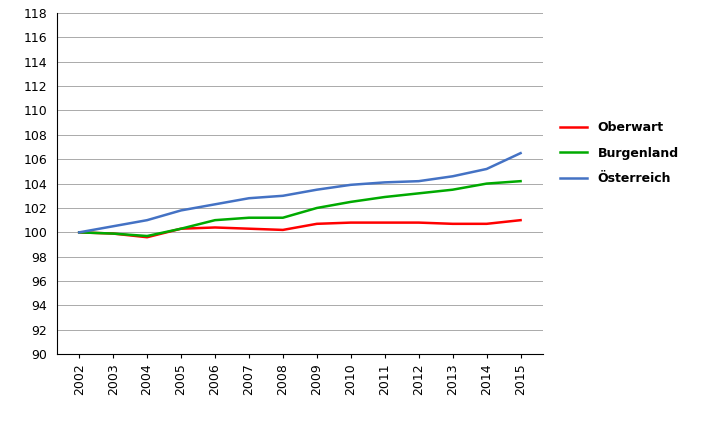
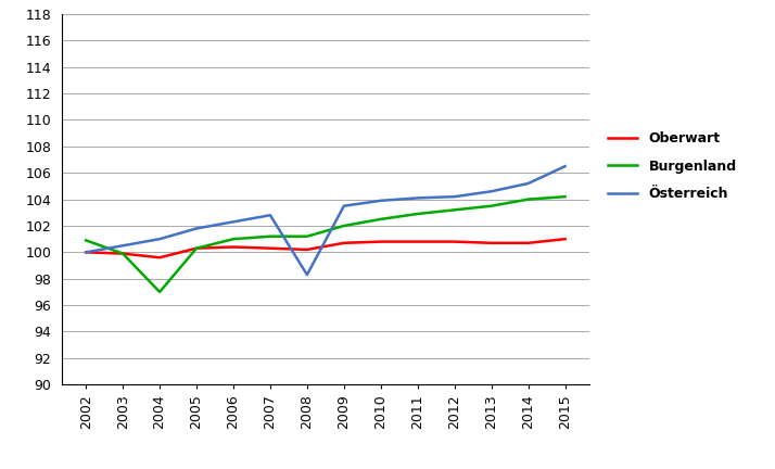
Burgenland/2002: 100.0 -> 100.9
Burgenland/2004: 99.7 -> 97.0
Österreich/2008: 103.0 -> 98.3
